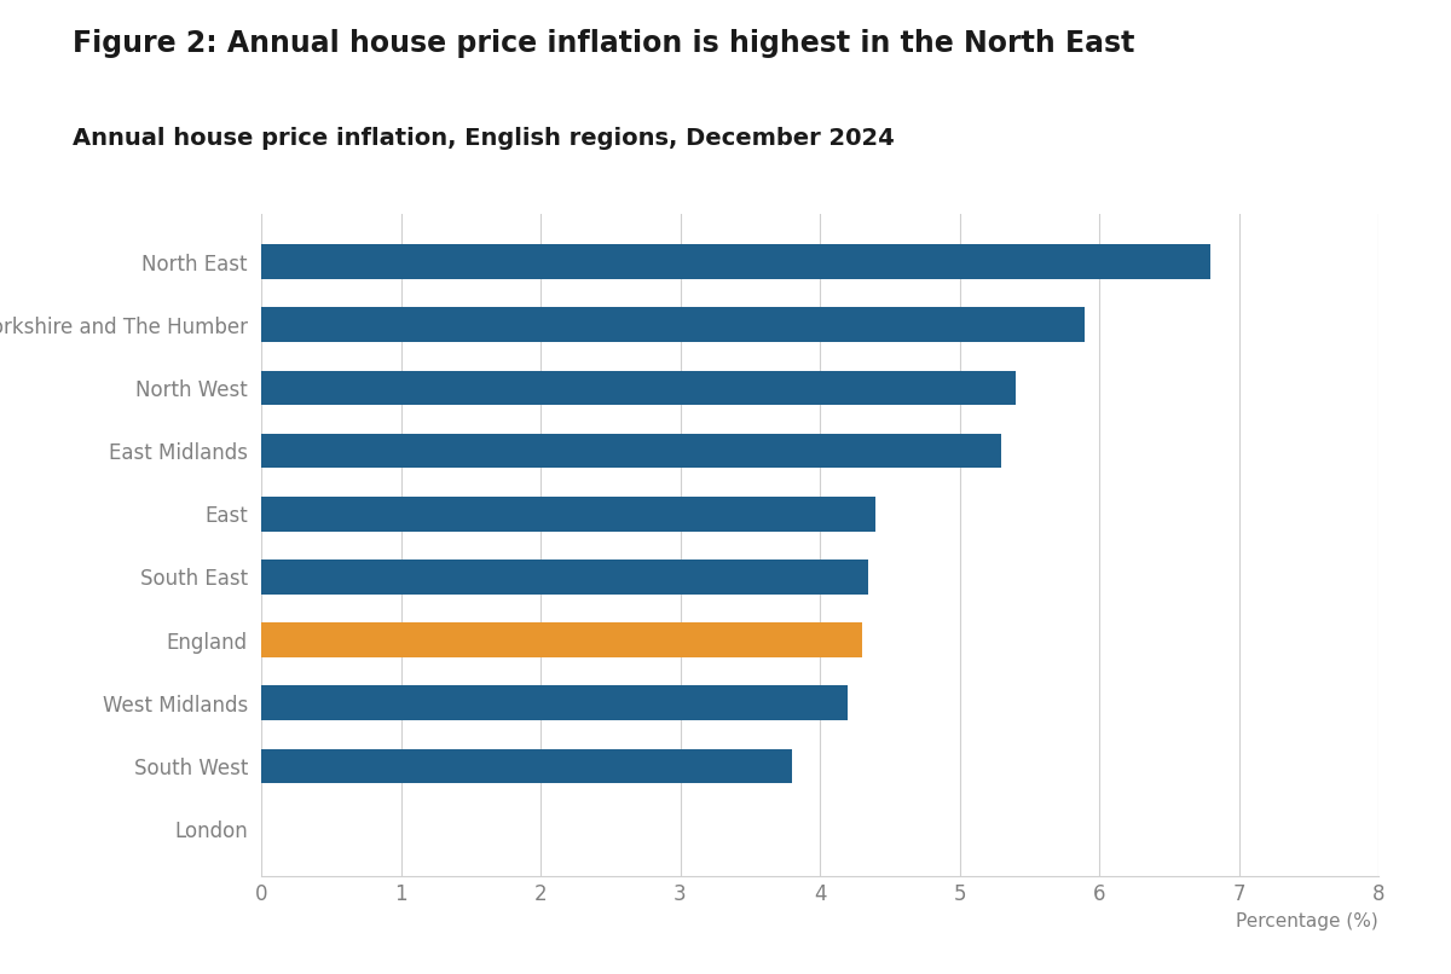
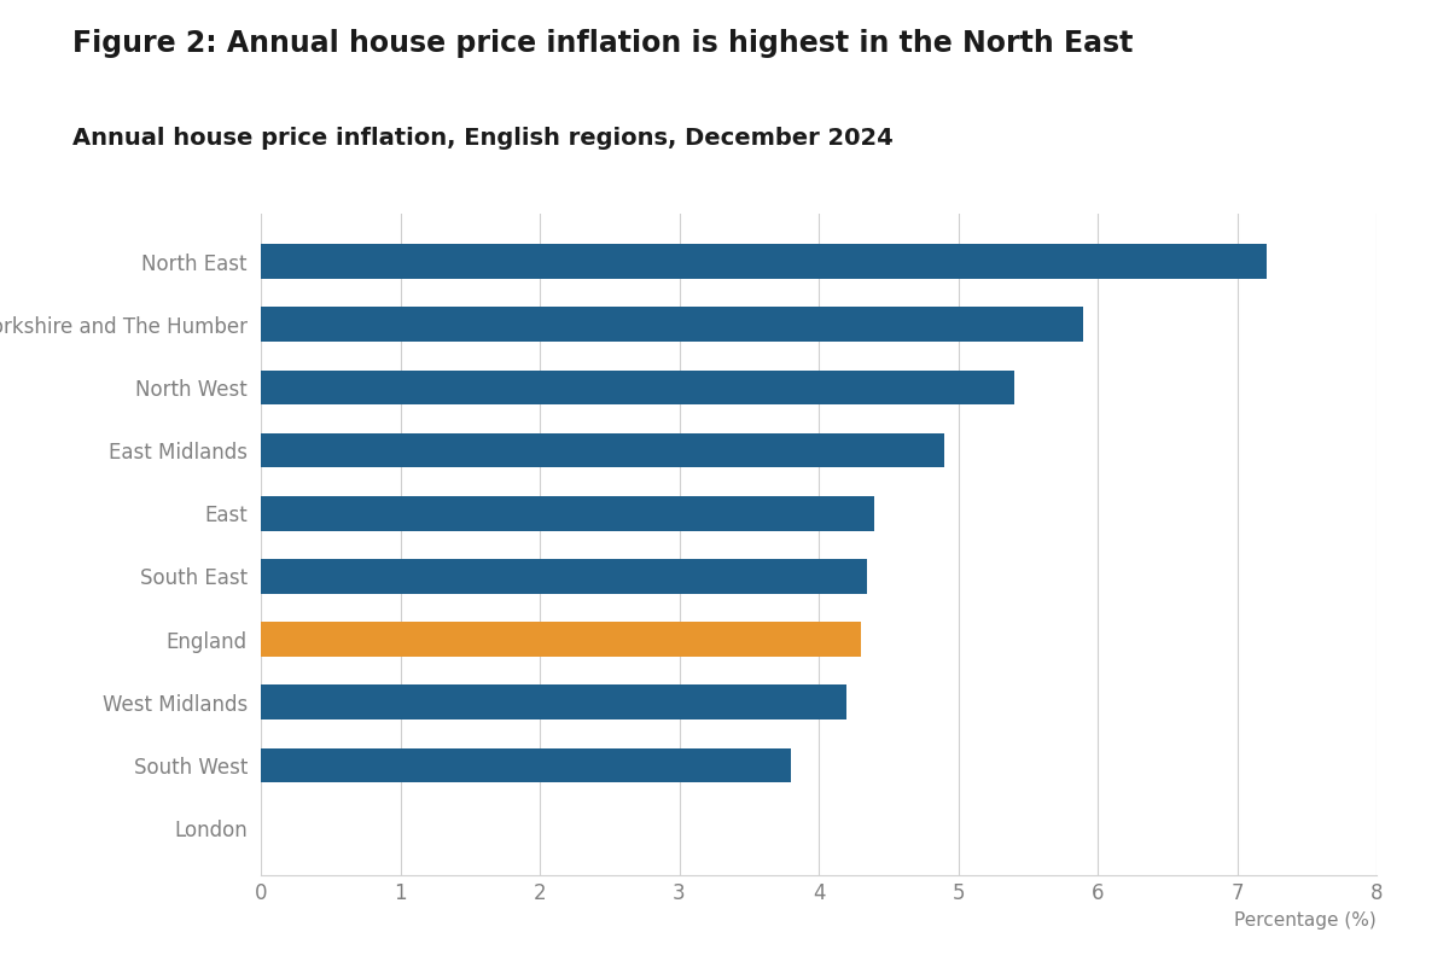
North East: 6.80 -> 7.21
East Midlands: 5.30 -> 4.90
